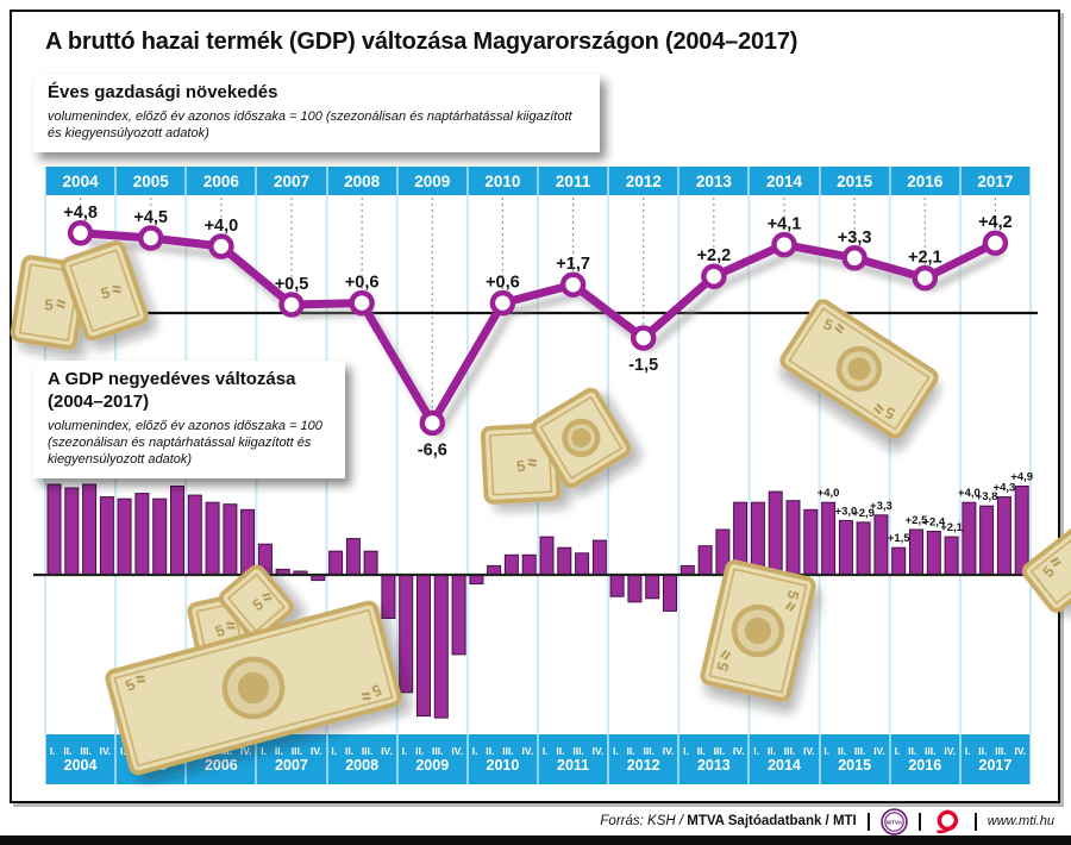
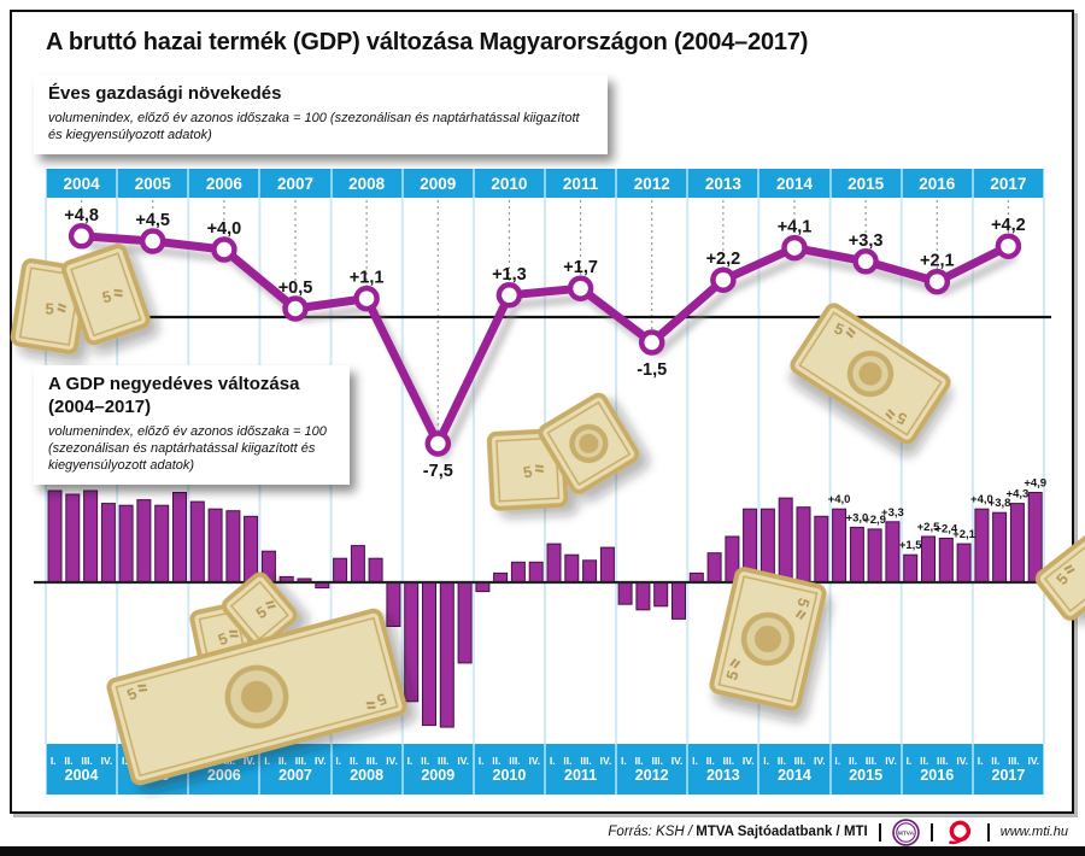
Éves gazdasági növekedés/2008: +0,6 -> +1,1
Éves gazdasági növekedés/2009: -6,6 -> -7,5
Éves gazdasági növekedés/2010: +0,6 -> +1,3
